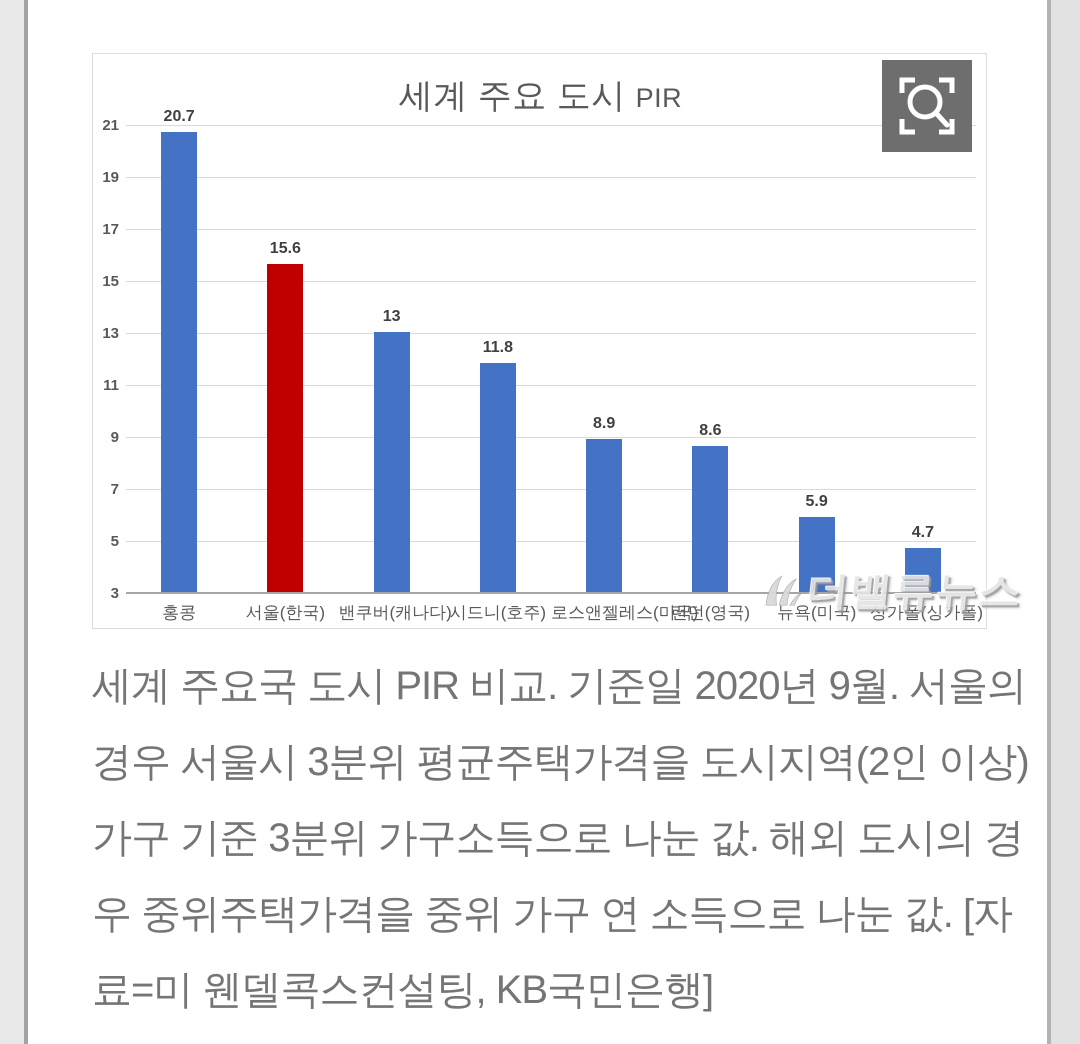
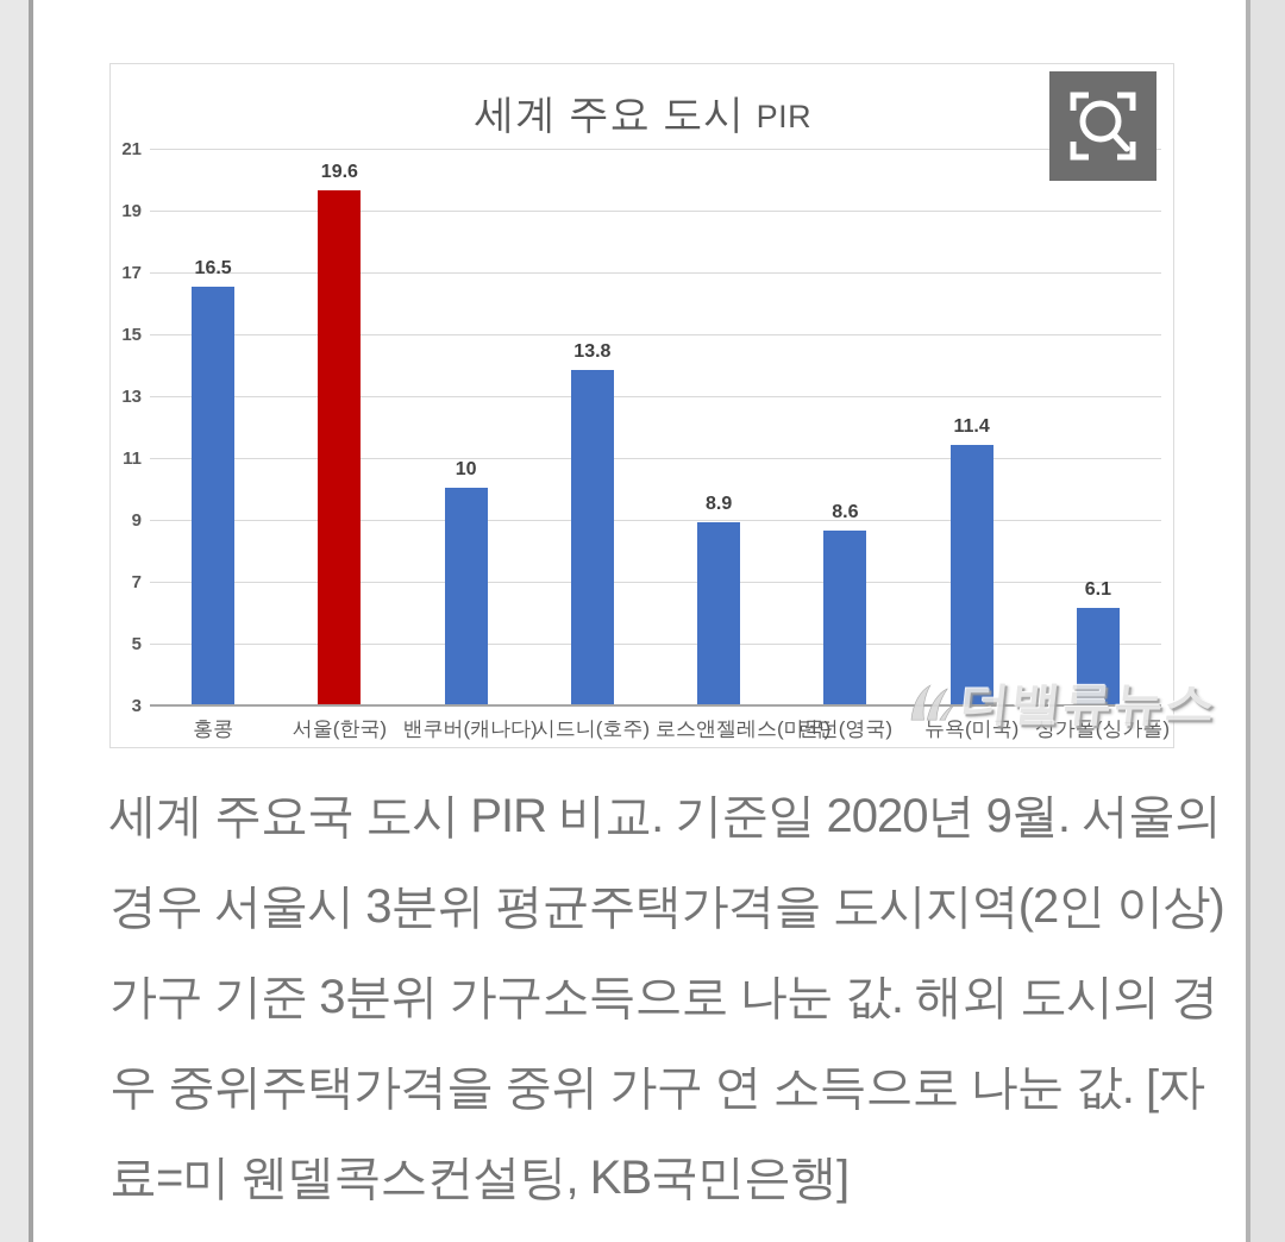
홍콩: 20.7 -> 16.5
서울(한국): 15.6 -> 19.6
밴쿠버(캐나다): 13 -> 10
시드니(호주): 11.8 -> 13.8
뉴욕(미국): 5.9 -> 11.4
싱가폴(싱가폴): 4.7 -> 6.1
